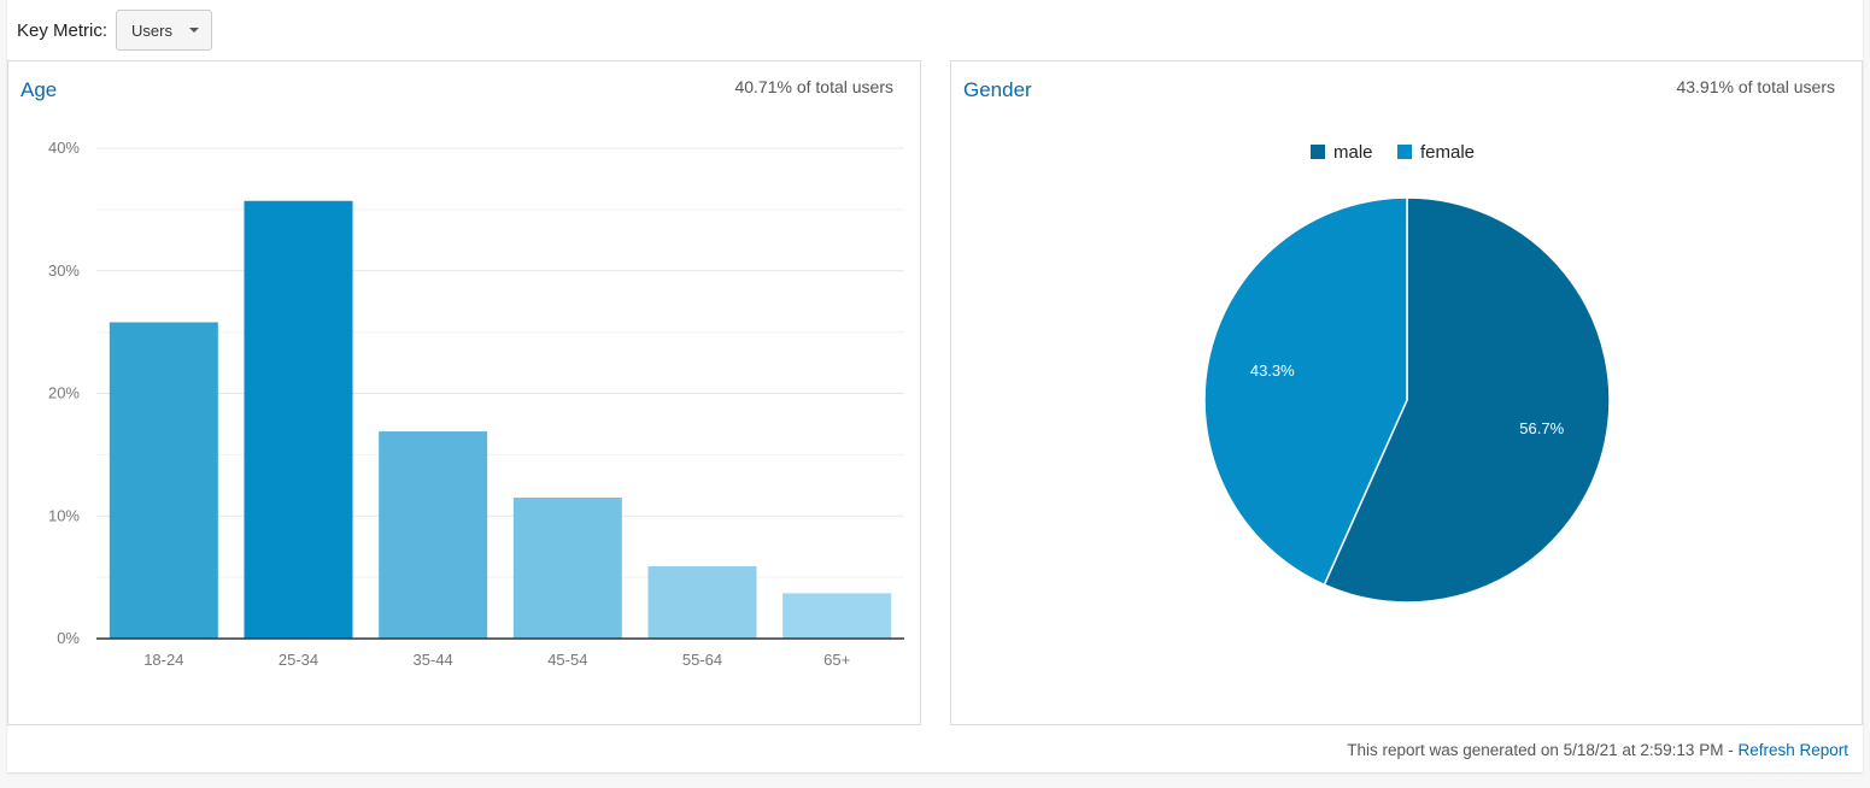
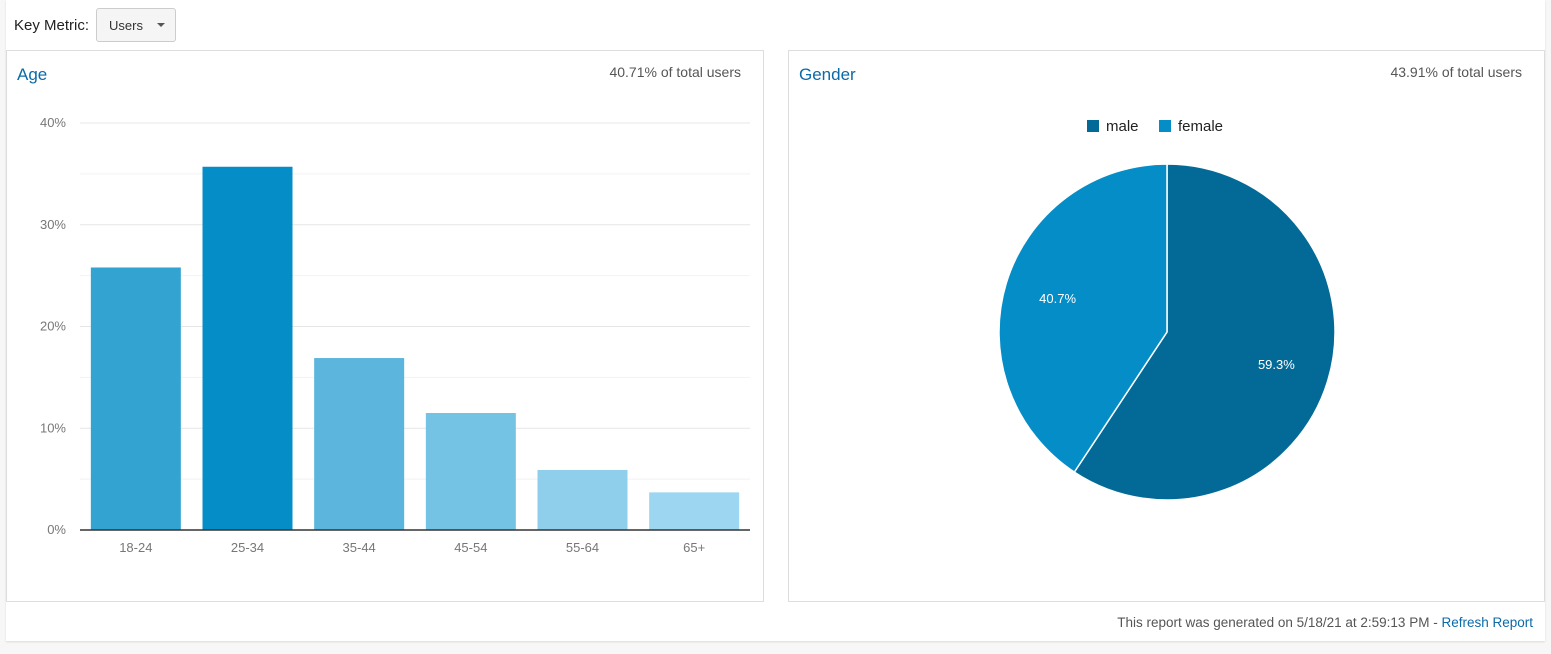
Gender/male: 56.7% -> 59.3%
Gender/female: 43.3% -> 40.7%
